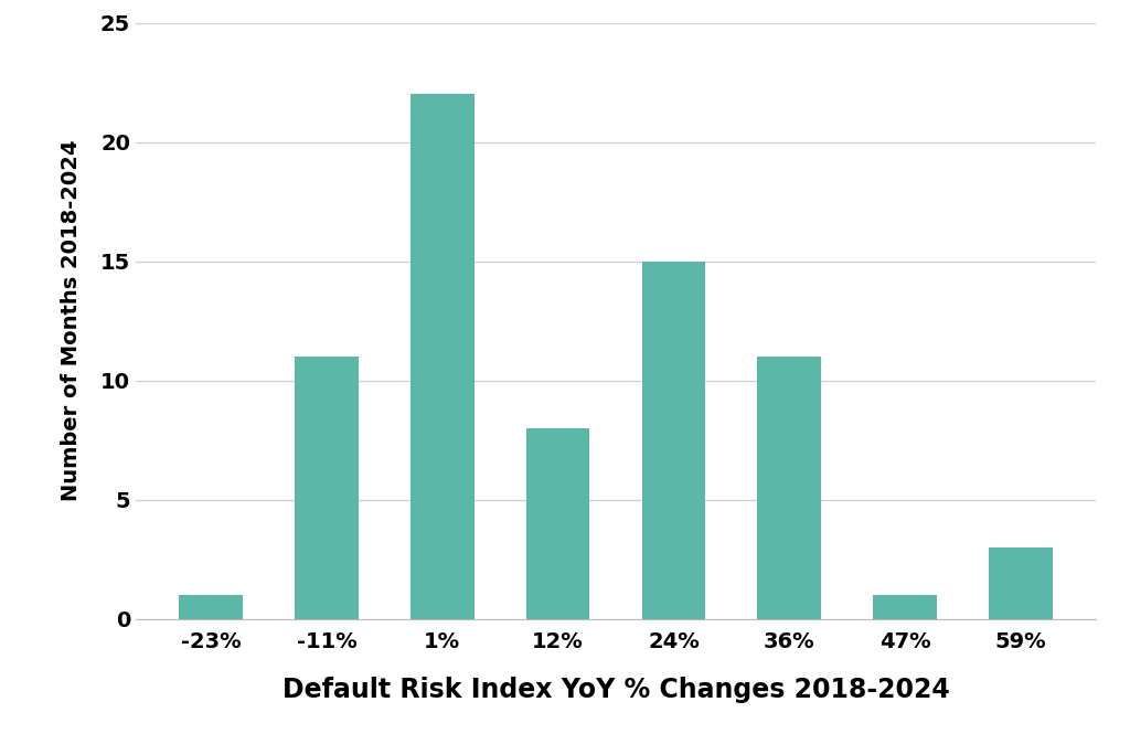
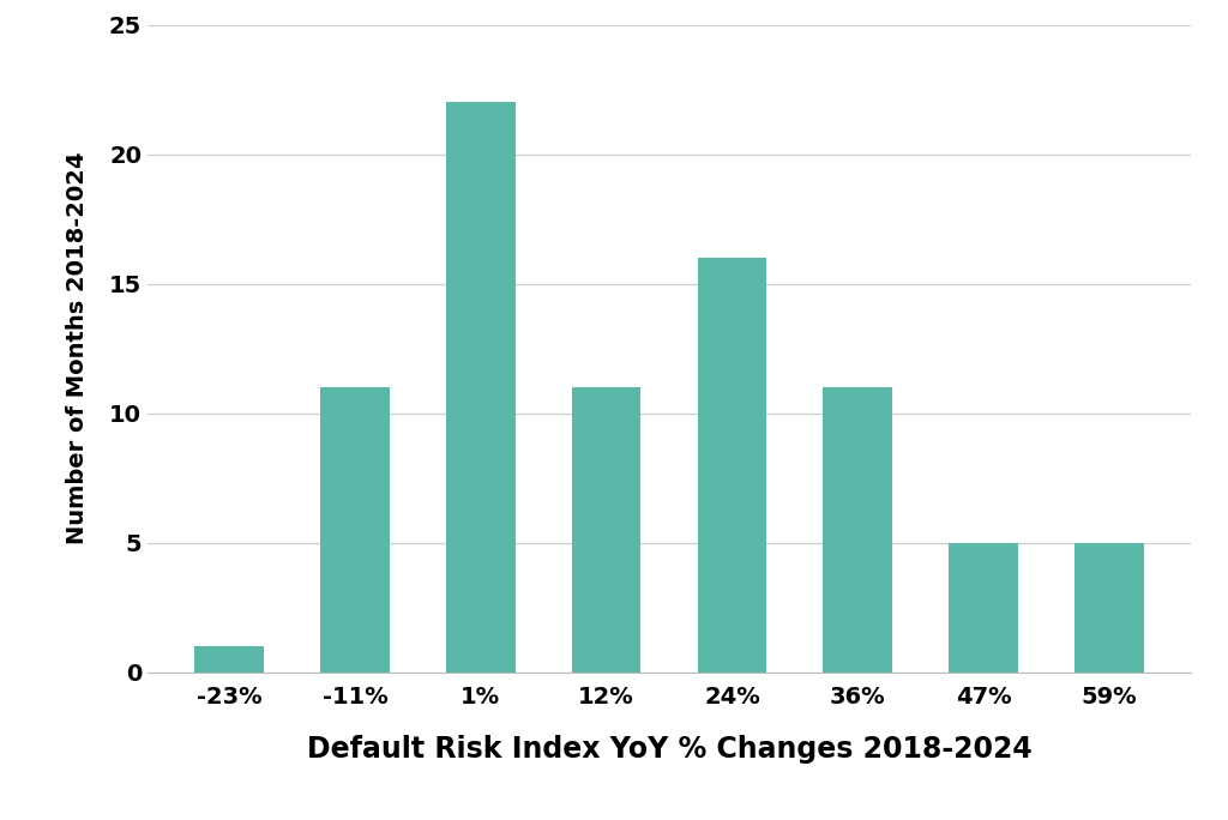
12%: 8 -> 11
24%: 15 -> 16
47%: 1 -> 5
59%: 3 -> 5
